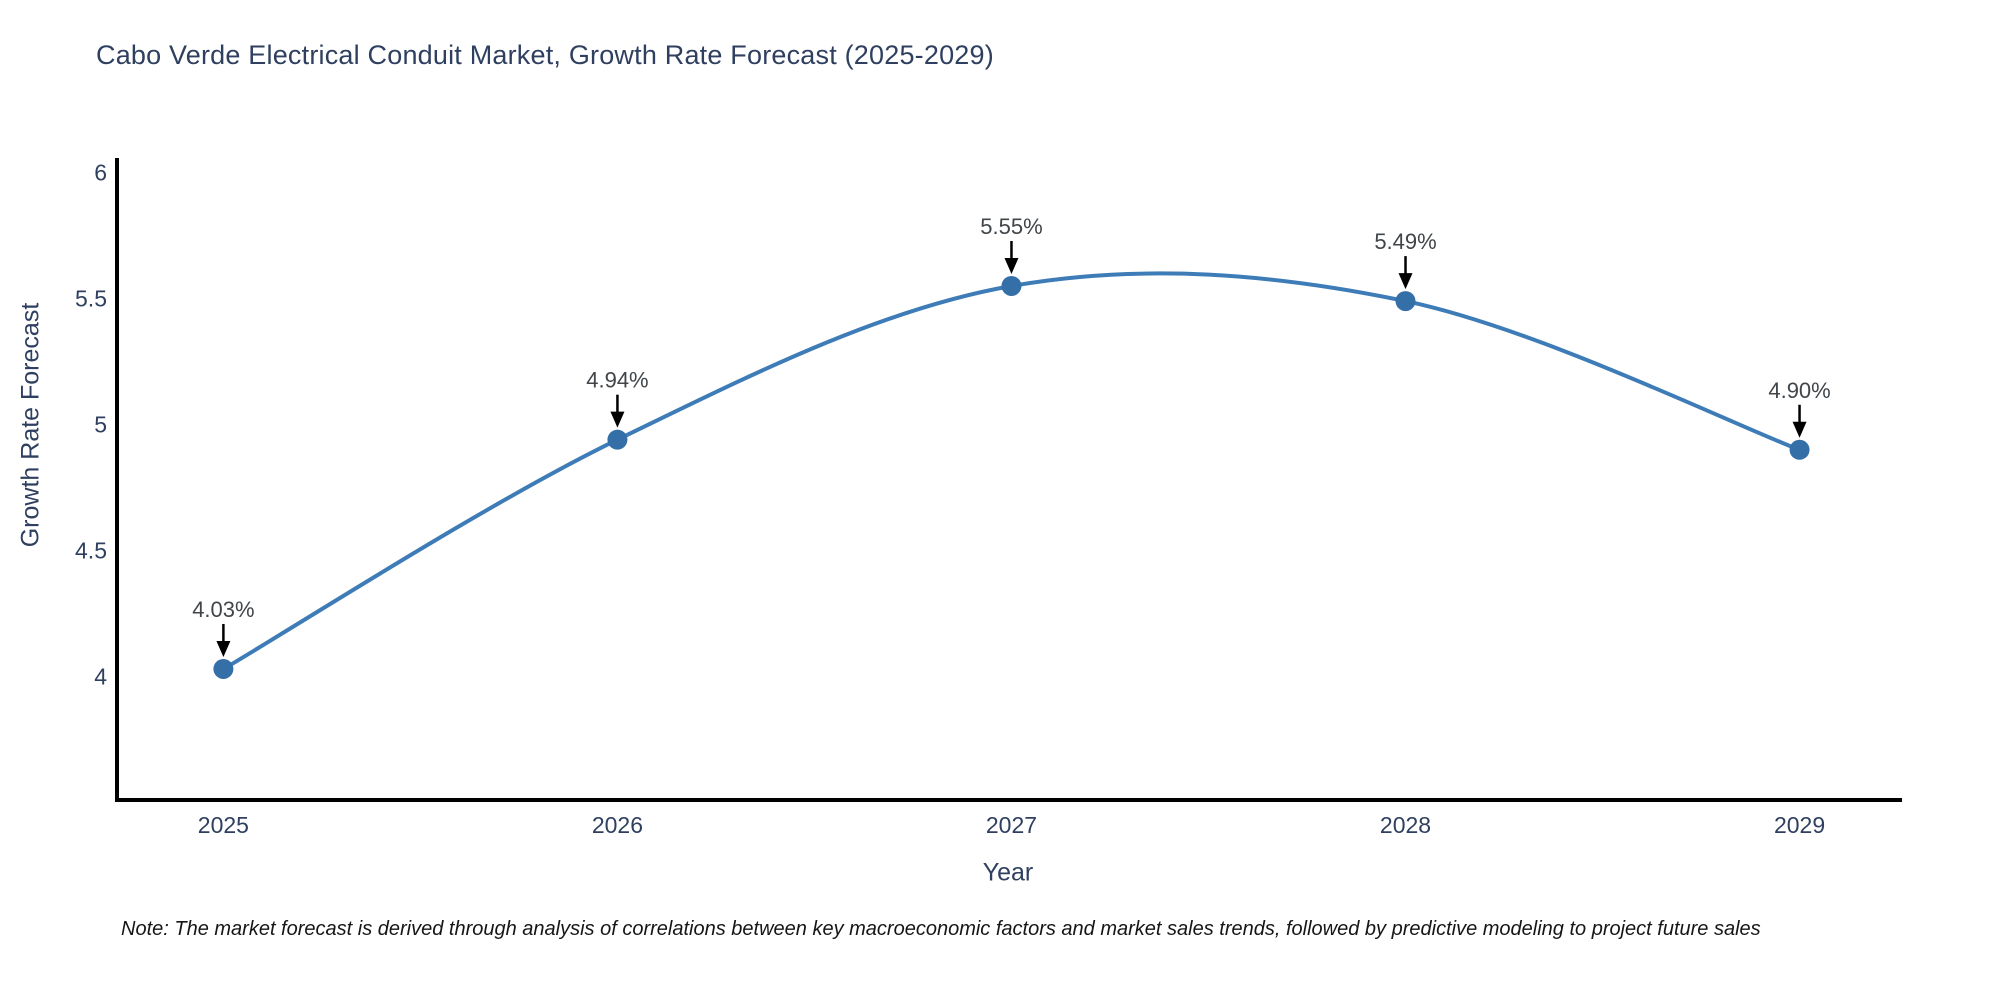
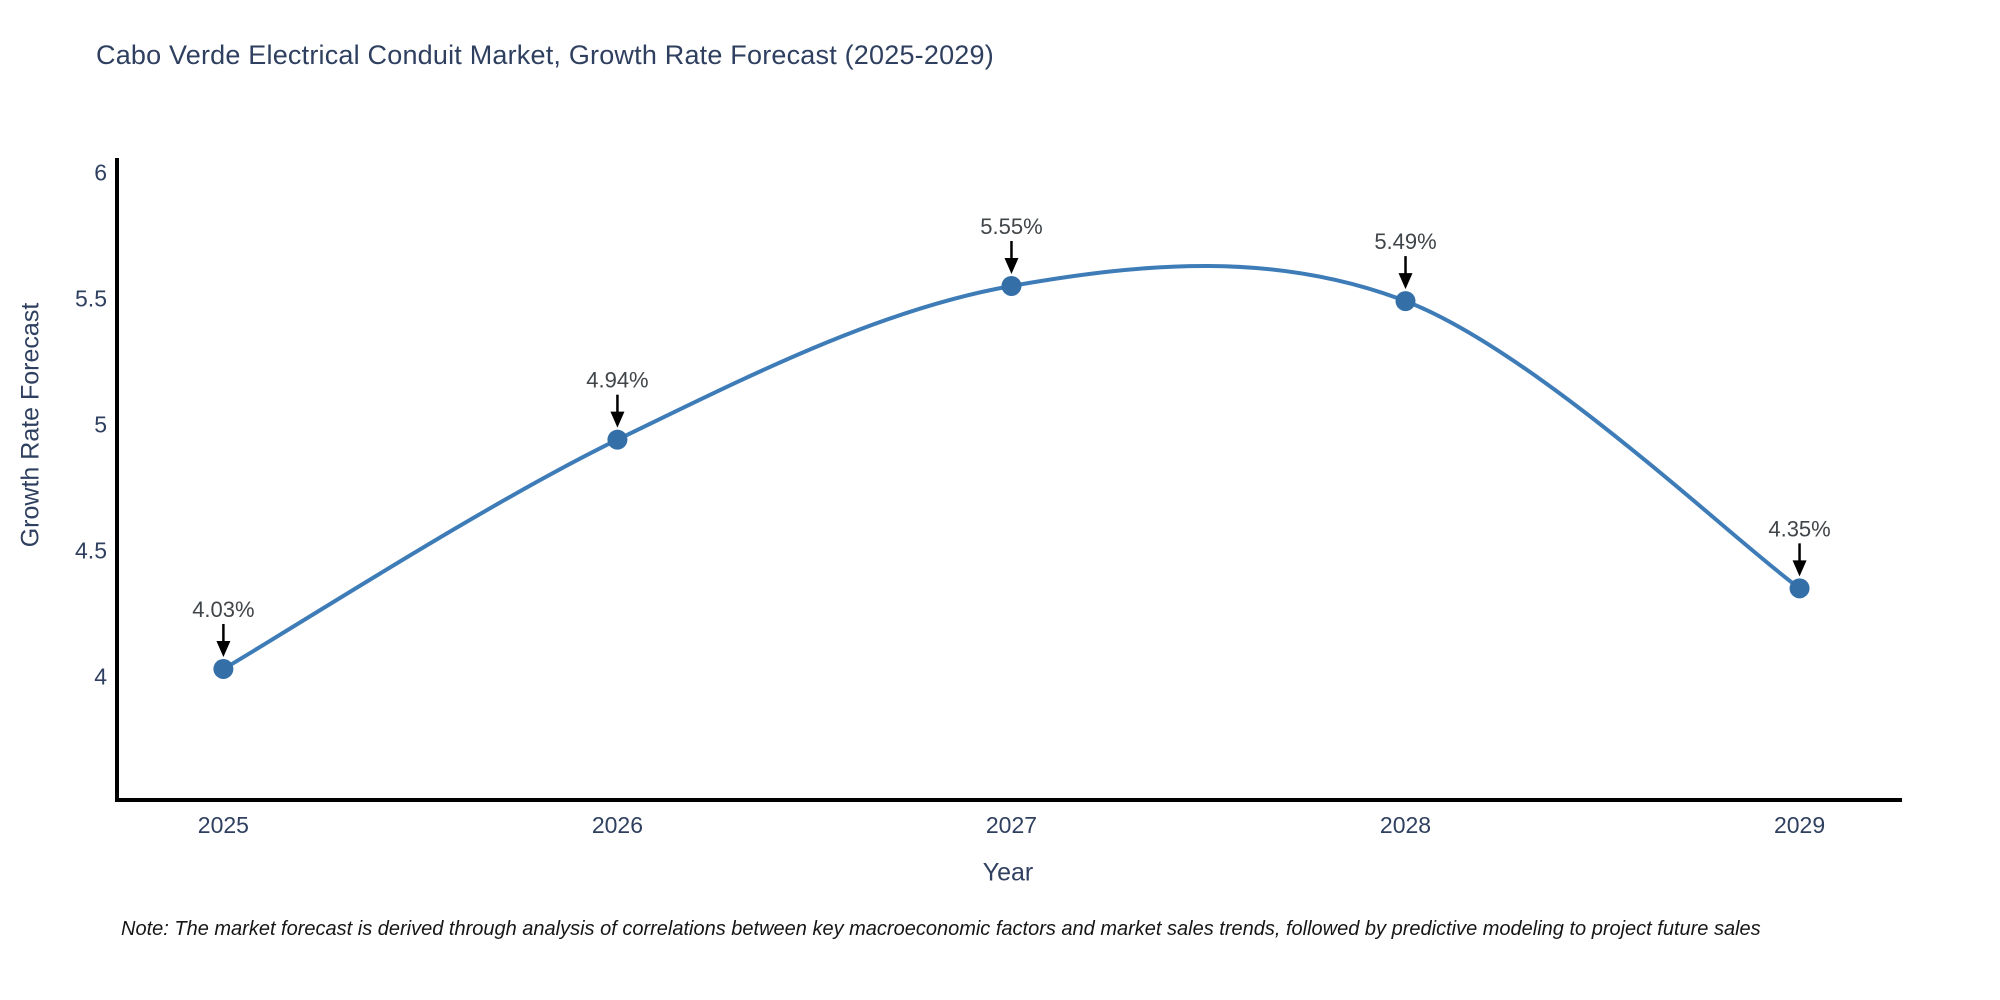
2029: 4.90% -> 4.35%
